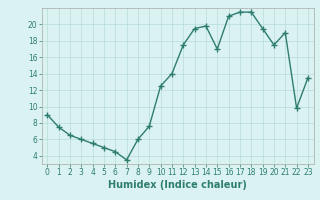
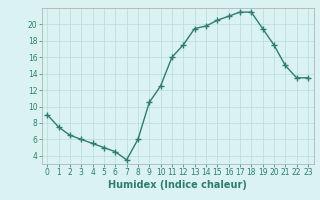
9: 7.6 -> 10.5
11: 14.0 -> 16.0
15: 17.0 -> 20.5
21: 19.0 -> 15.0
22: 9.8 -> 13.5
